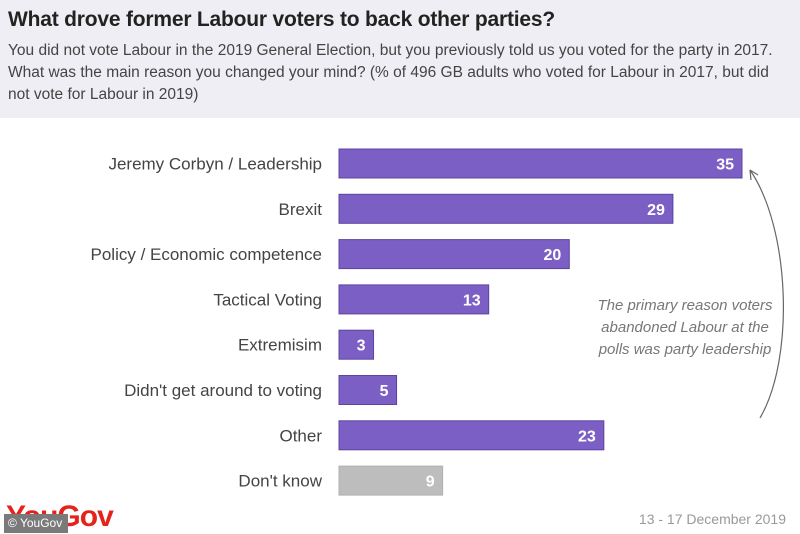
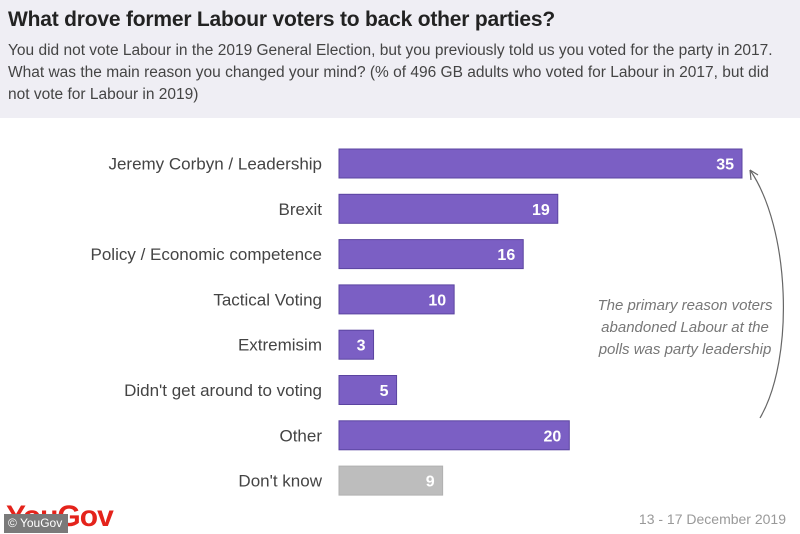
Brexit: 29 -> 19
Policy / Economic competence: 20 -> 16
Tactical Voting: 13 -> 10
Other: 23 -> 20
